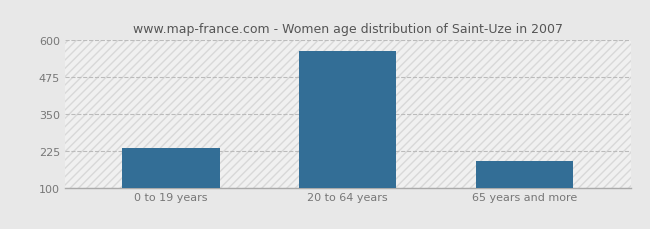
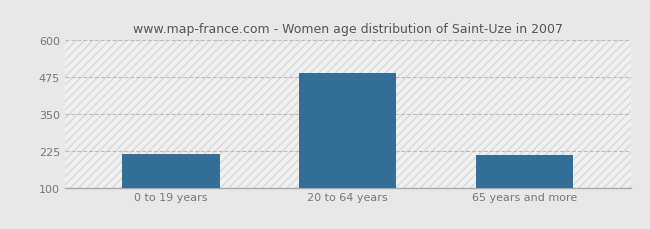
0 to 19 years: 235 -> 215
20 to 64 years: 565 -> 490
65 years and more: 190 -> 210
